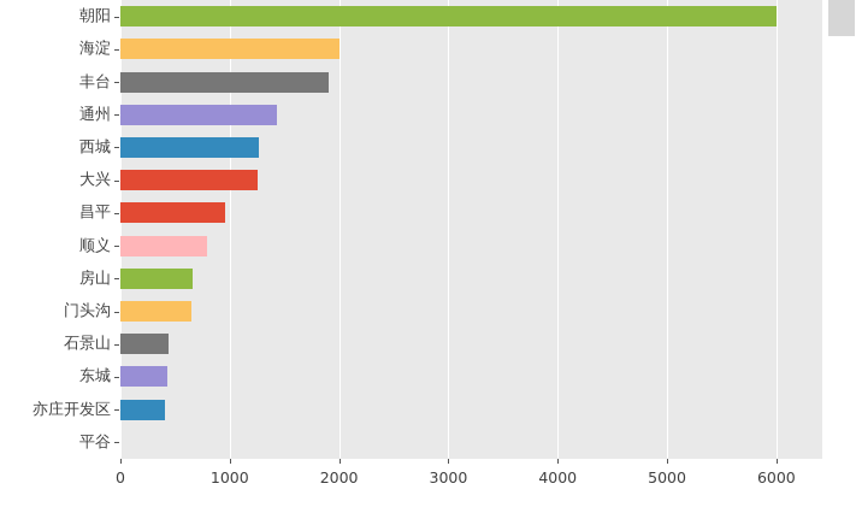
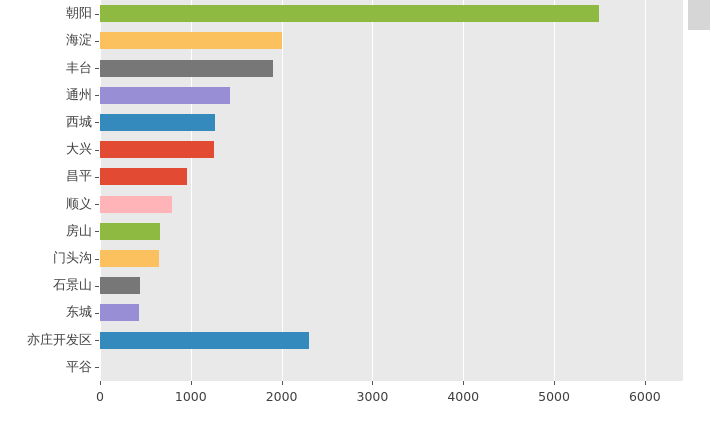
朝阳: 6000 -> 5500
亦庄开发区: 400 -> 2300
